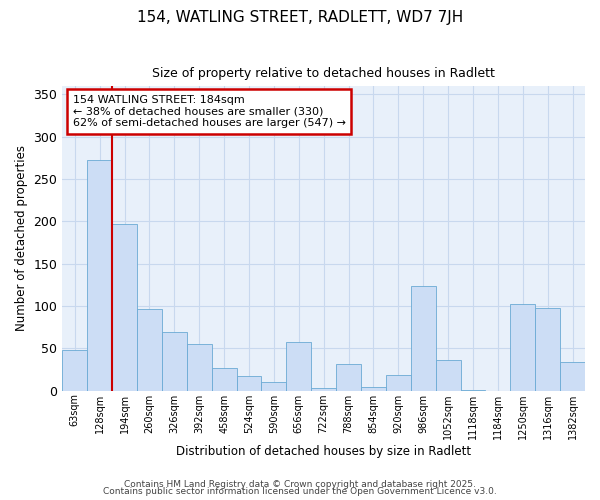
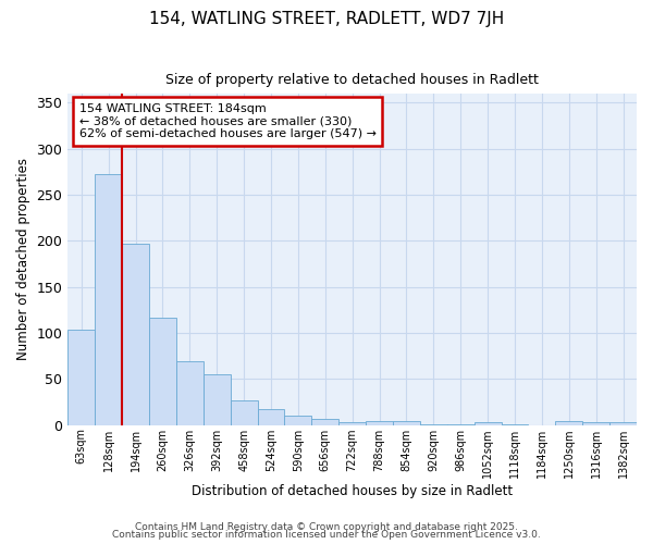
63sqm: 48 -> 103
260sqm: 96 -> 116
656sqm: 58 -> 7
788sqm: 32 -> 4
920sqm: 18 -> 1
986sqm: 124 -> 1
1052sqm: 36 -> 3
1250sqm: 102 -> 4
1316sqm: 98 -> 3
1382sqm: 34 -> 3
